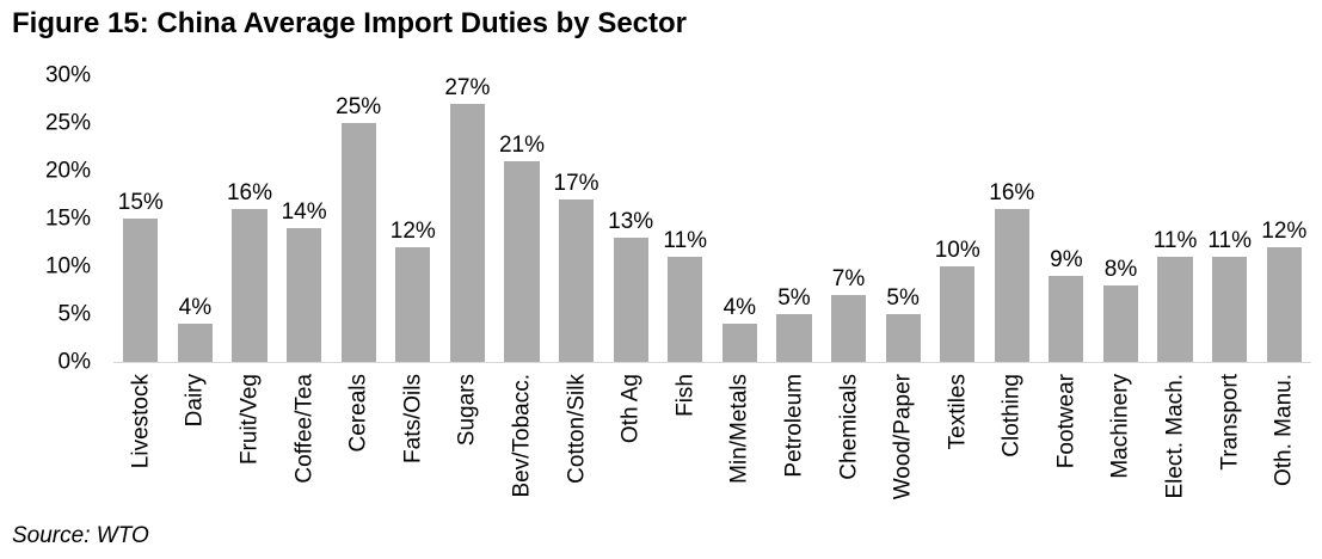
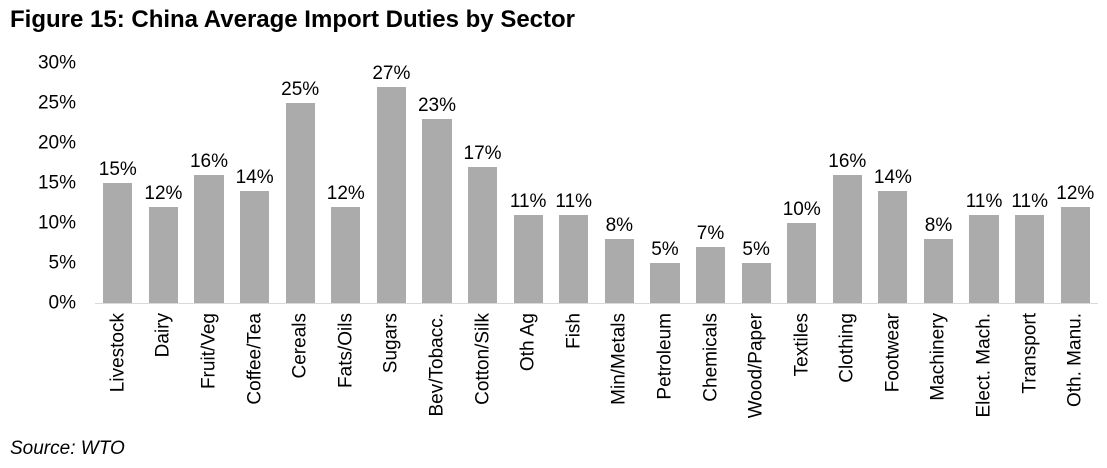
Dairy: 4% -> 12%
Bev/Tobacc.: 21% -> 23%
Oth Ag: 13% -> 11%
Min/Metals: 4% -> 8%
Footwear: 9% -> 14%
